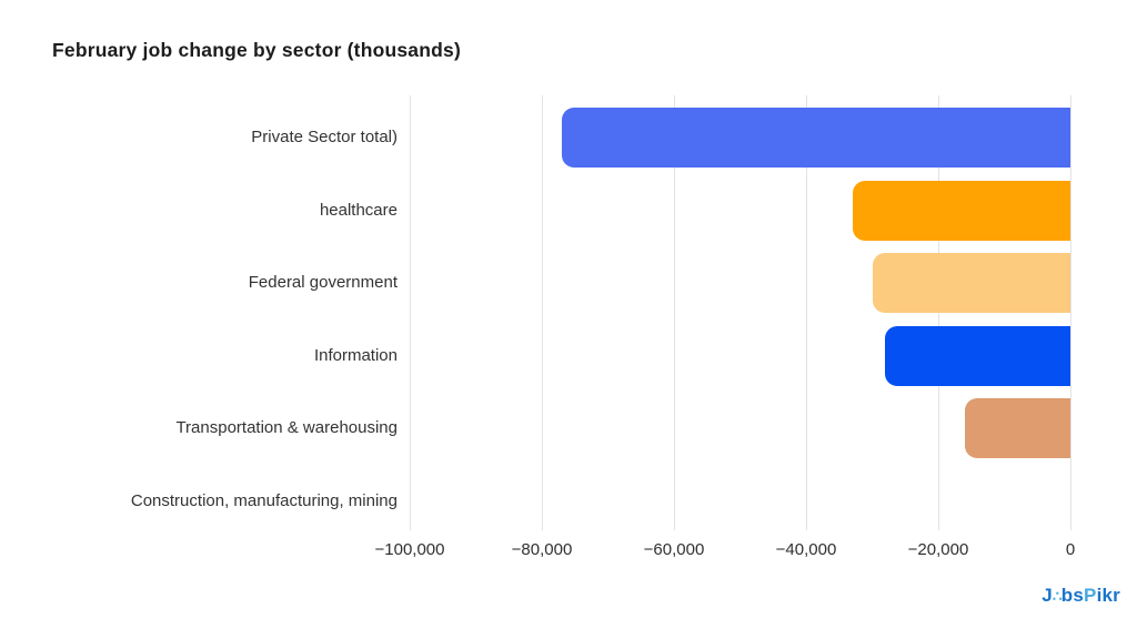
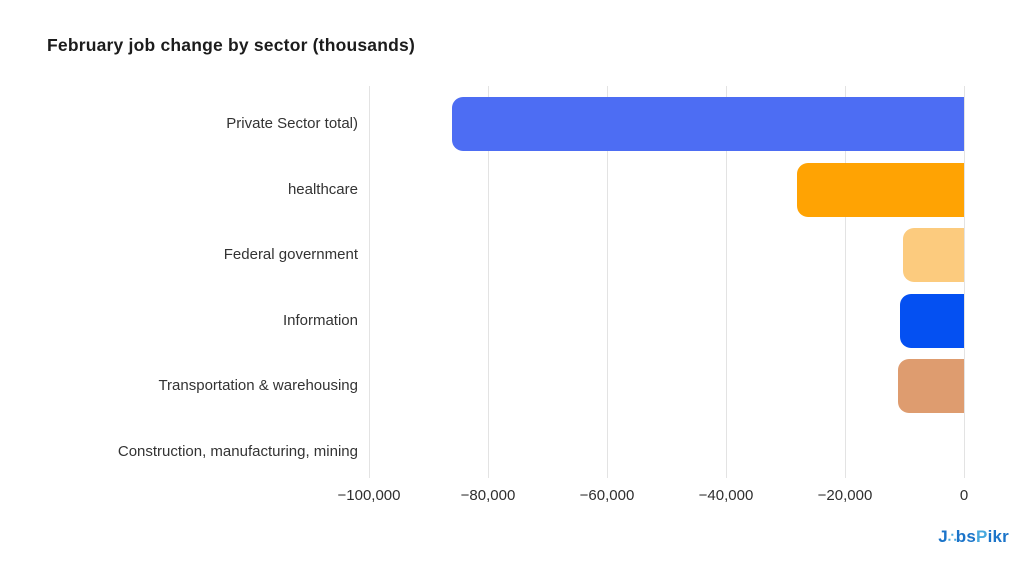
Private Sector total): -77000 -> -86000
healthcare: -33000 -> -28000
Federal government: -30000 -> -10000
Information: -28000 -> -11000
Transportation & warehousing: -16000 -> -11000
